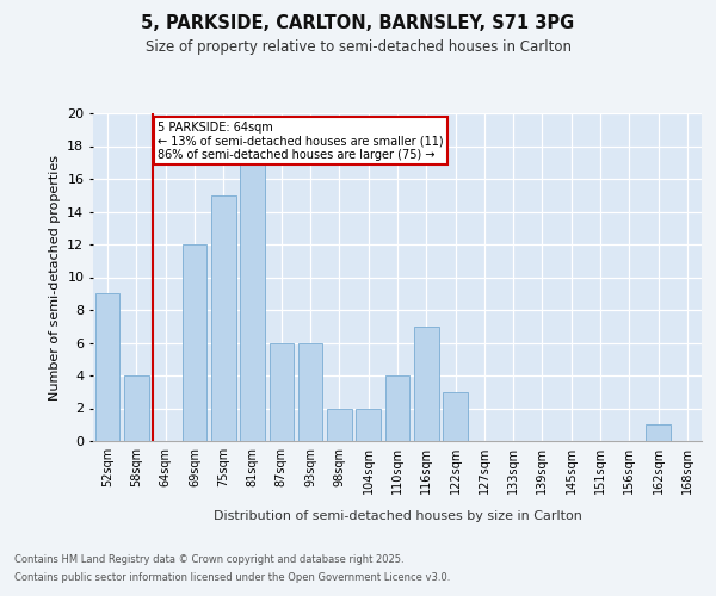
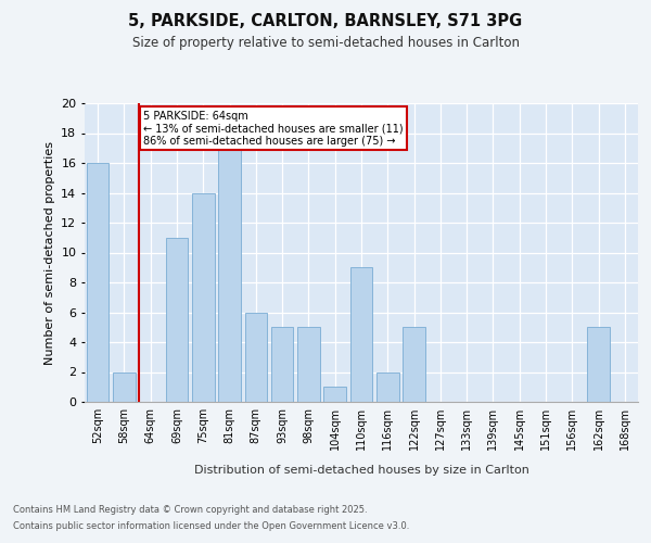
52sqm: 9 -> 16
58sqm: 4 -> 2
69sqm: 12 -> 11
75sqm: 15 -> 14
93sqm: 6 -> 5
98sqm: 2 -> 5
104sqm: 2 -> 1
110sqm: 4 -> 9
116sqm: 7 -> 2
122sqm: 3 -> 5
162sqm: 1 -> 5
